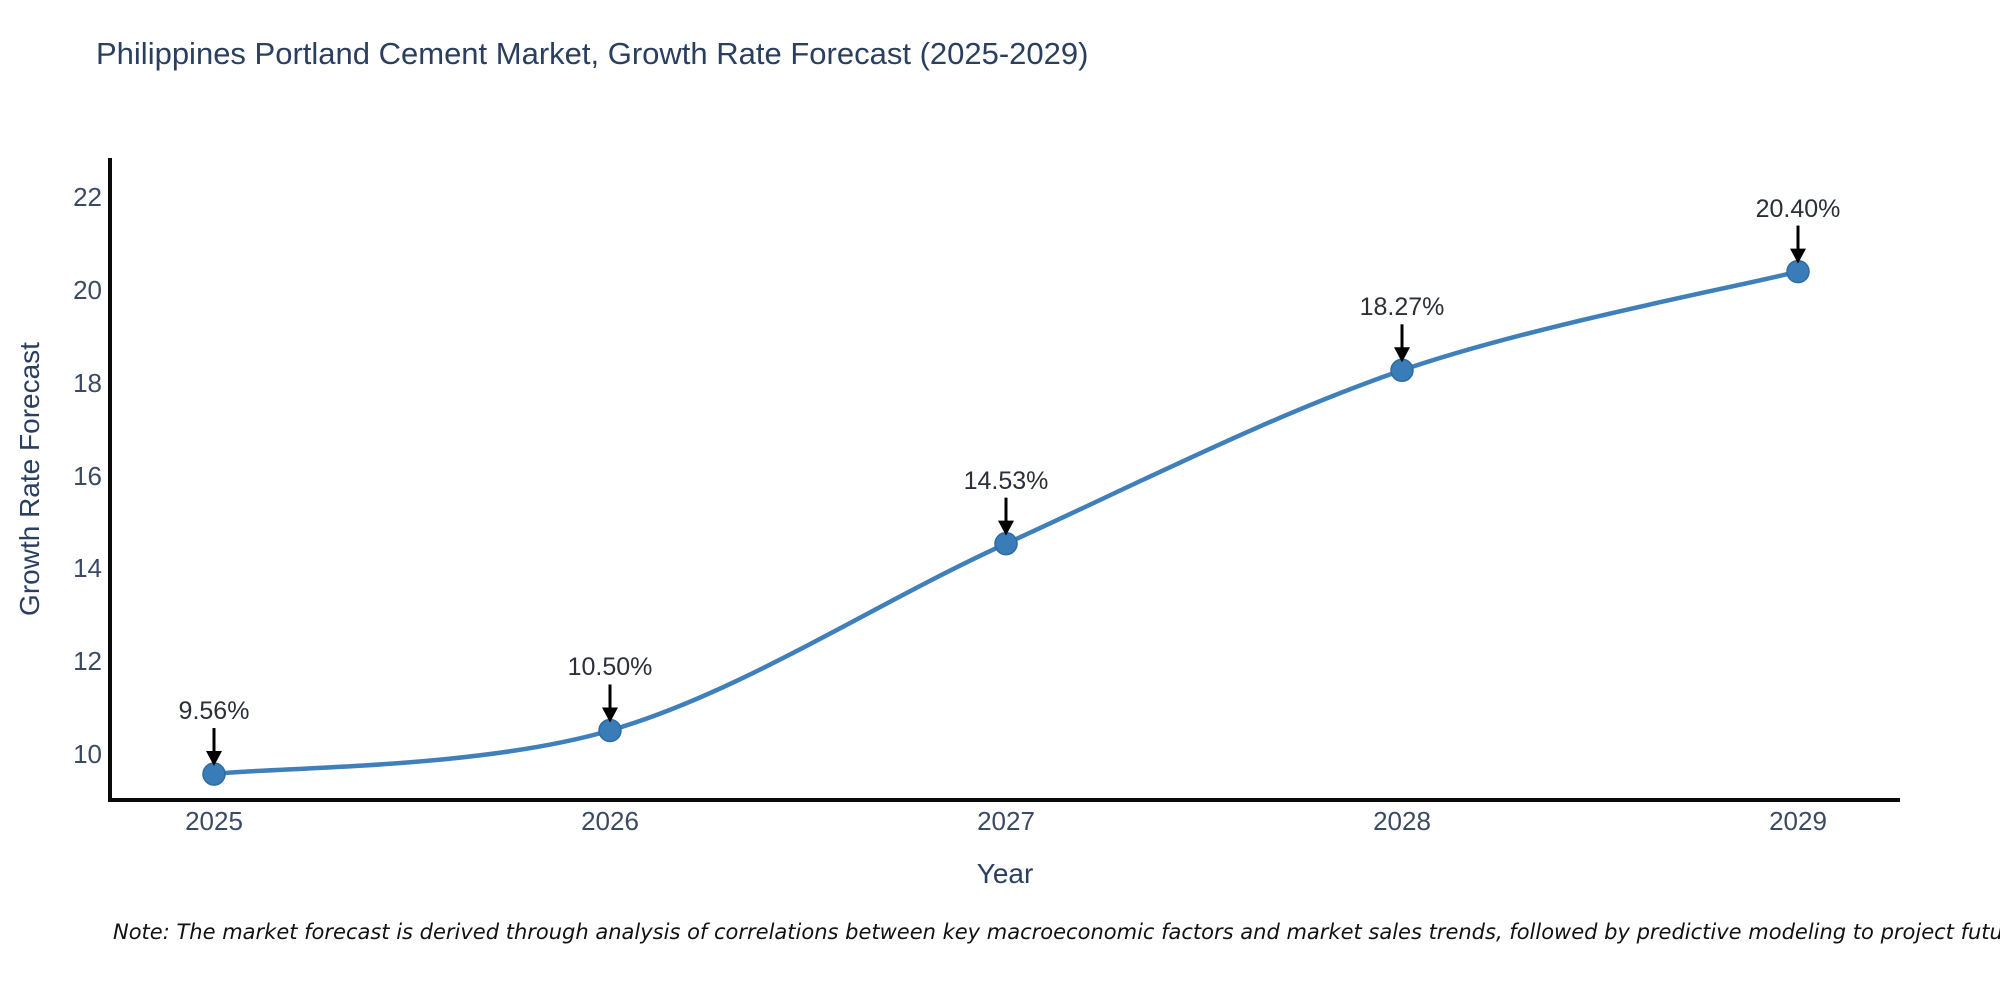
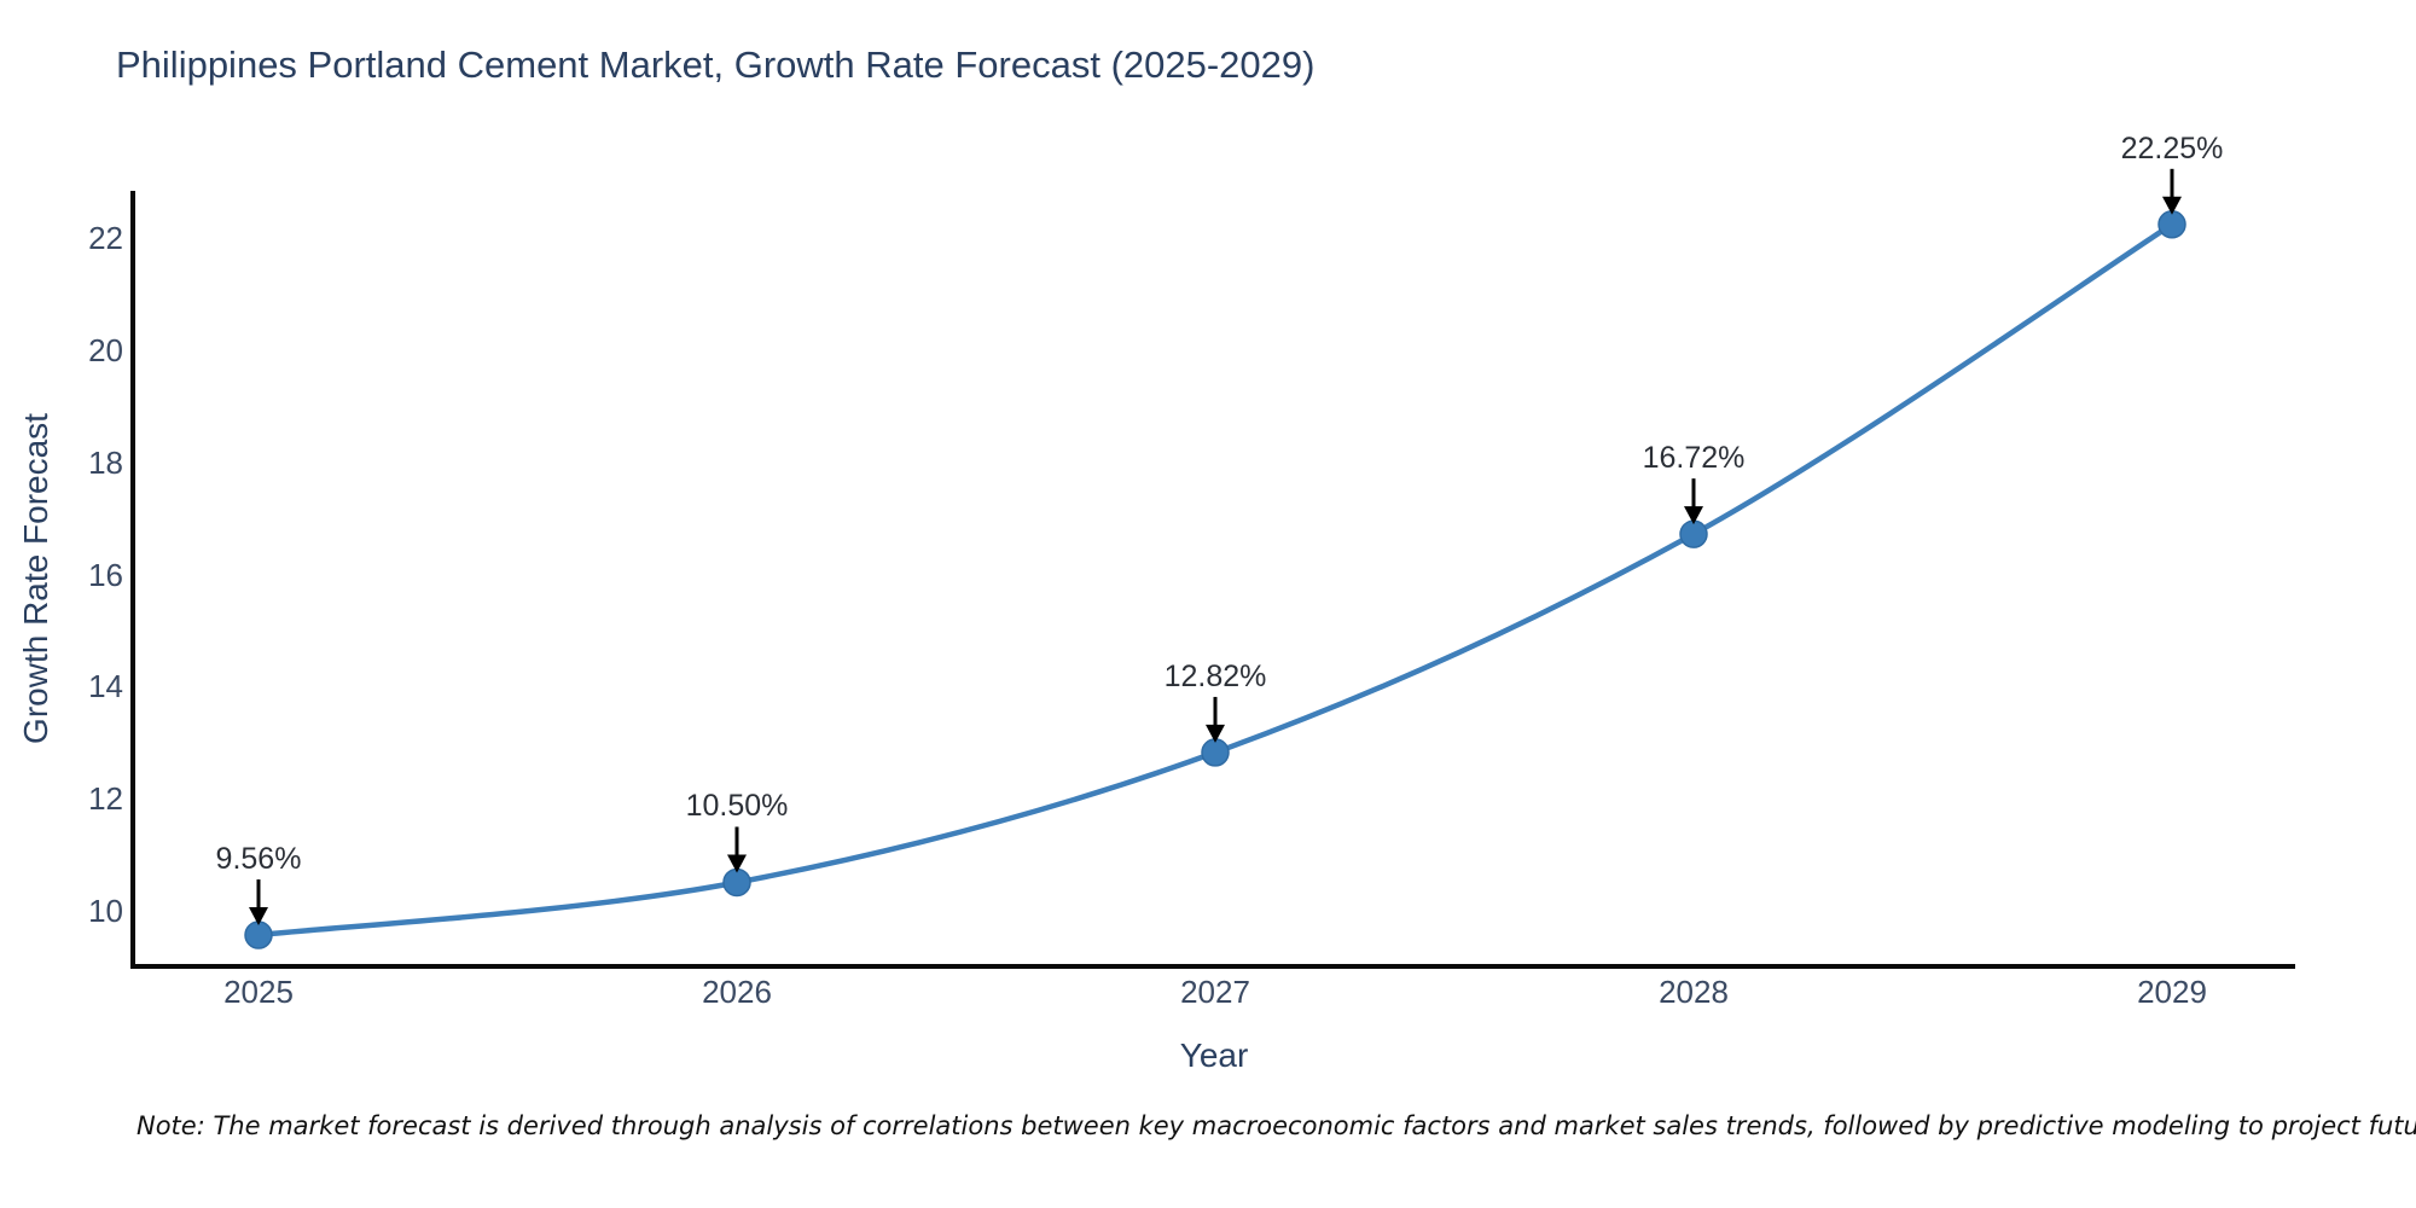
2027: 14.53% -> 12.82%
2028: 18.27% -> 16.72%
2029: 20.40% -> 22.25%
